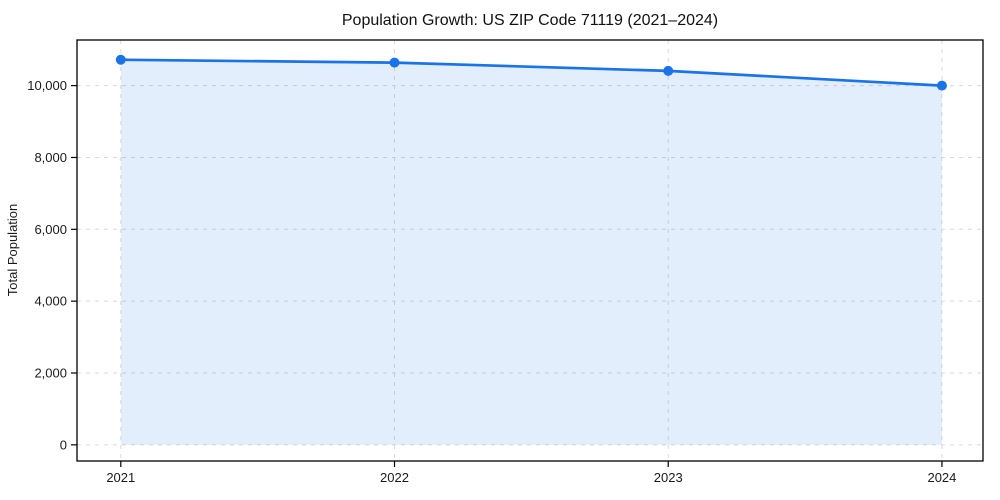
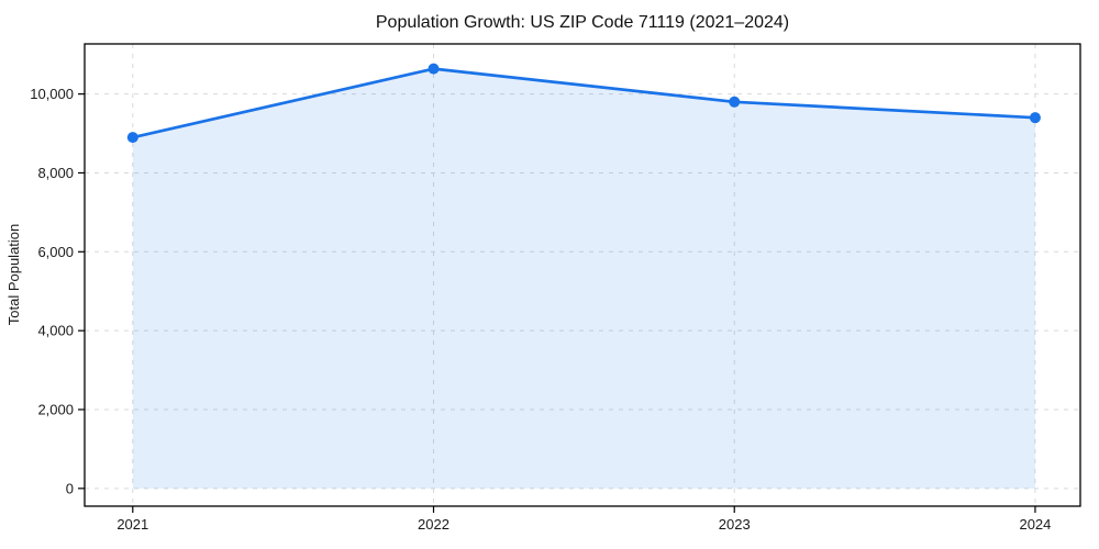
2021: 10700 -> 8900
2023: 10400 -> 9800
2024: 10000 -> 9400
